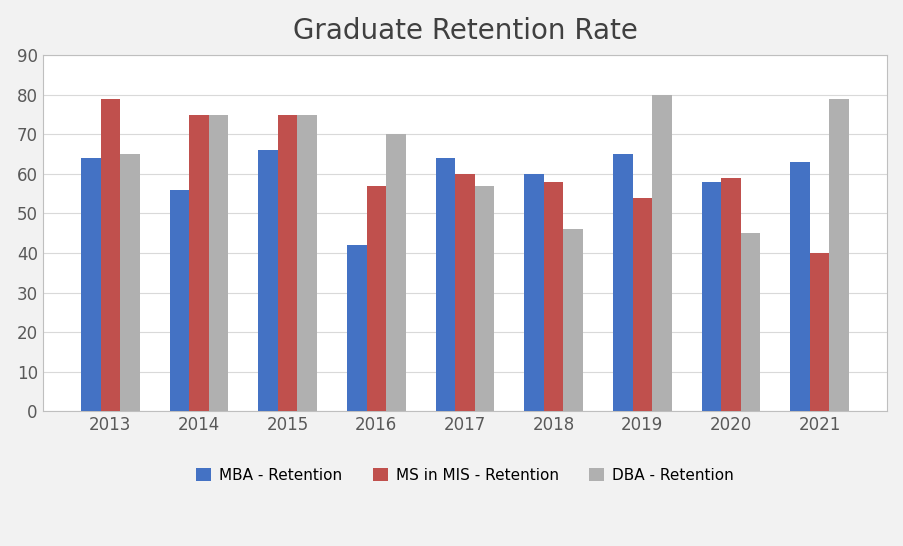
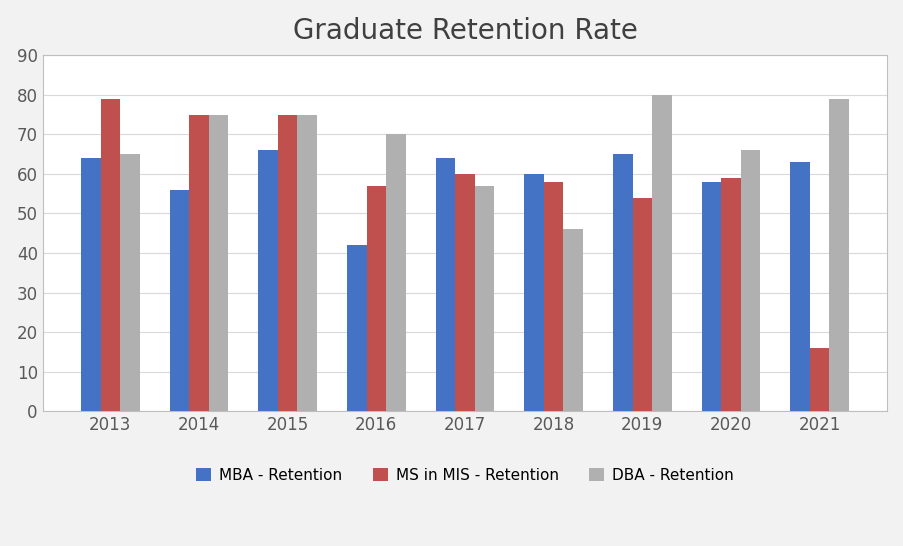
DBA - Retention/2020: 45 -> 66
MS in MIS - Retention/2021: 40 -> 16
